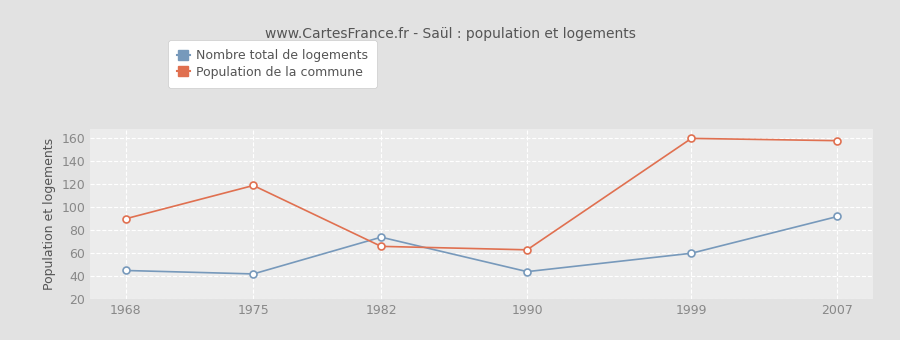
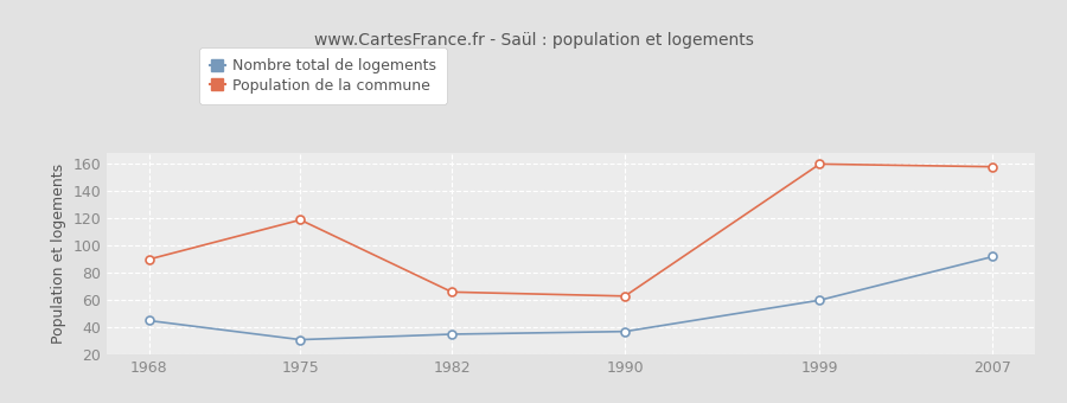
Nombre total de logements/1975: 42 -> 31
Nombre total de logements/1982: 74 -> 35
Nombre total de logements/1990: 44 -> 37
